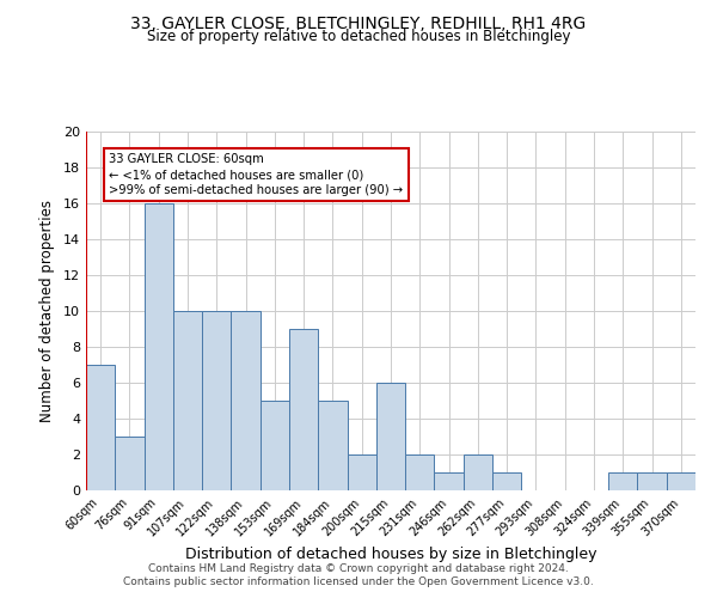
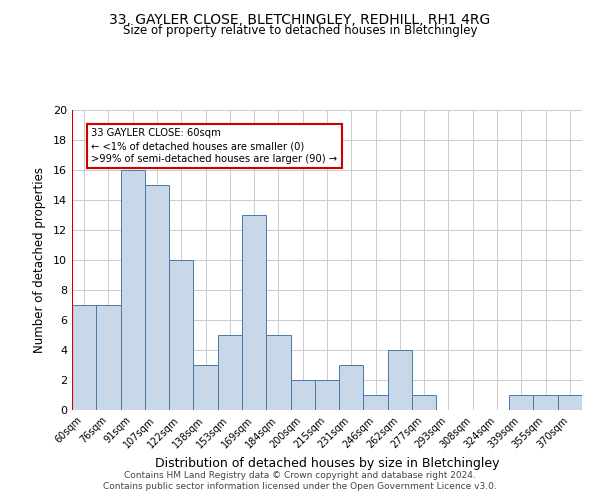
76sqm: 3 -> 7
107sqm: 10 -> 15
138sqm: 10 -> 3
169sqm: 9 -> 13
215sqm: 6 -> 2
231sqm: 2 -> 3
262sqm: 2 -> 4
